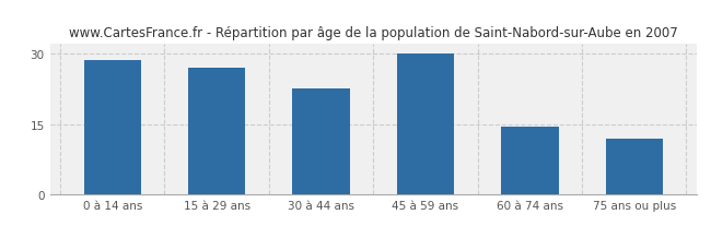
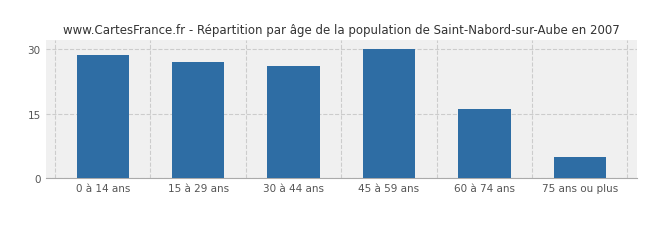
30 à 44 ans: 22.5 -> 26.0
60 à 74 ans: 14.5 -> 16.0
75 ans ou plus: 12.0 -> 5.0
